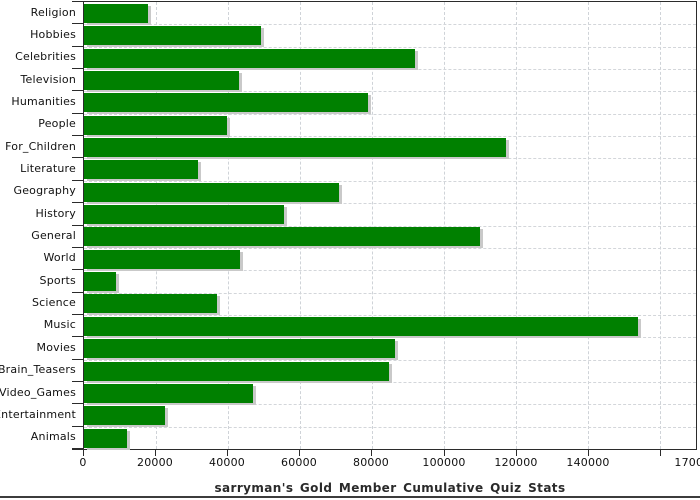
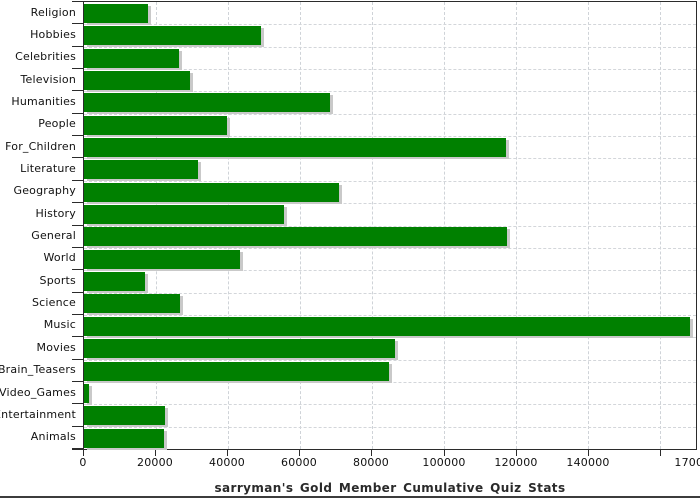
Celebrities: 92000 -> 26000
Television: 43000 -> 30000
Humanities: 79000 -> 68000
General: 110000 -> 118000
Sports: 9000 -> 17000
Science: 37000 -> 27000
Music: 154000 -> 168000
Video_Games: 47000 -> 1000
Animals: 12000 -> 22000
